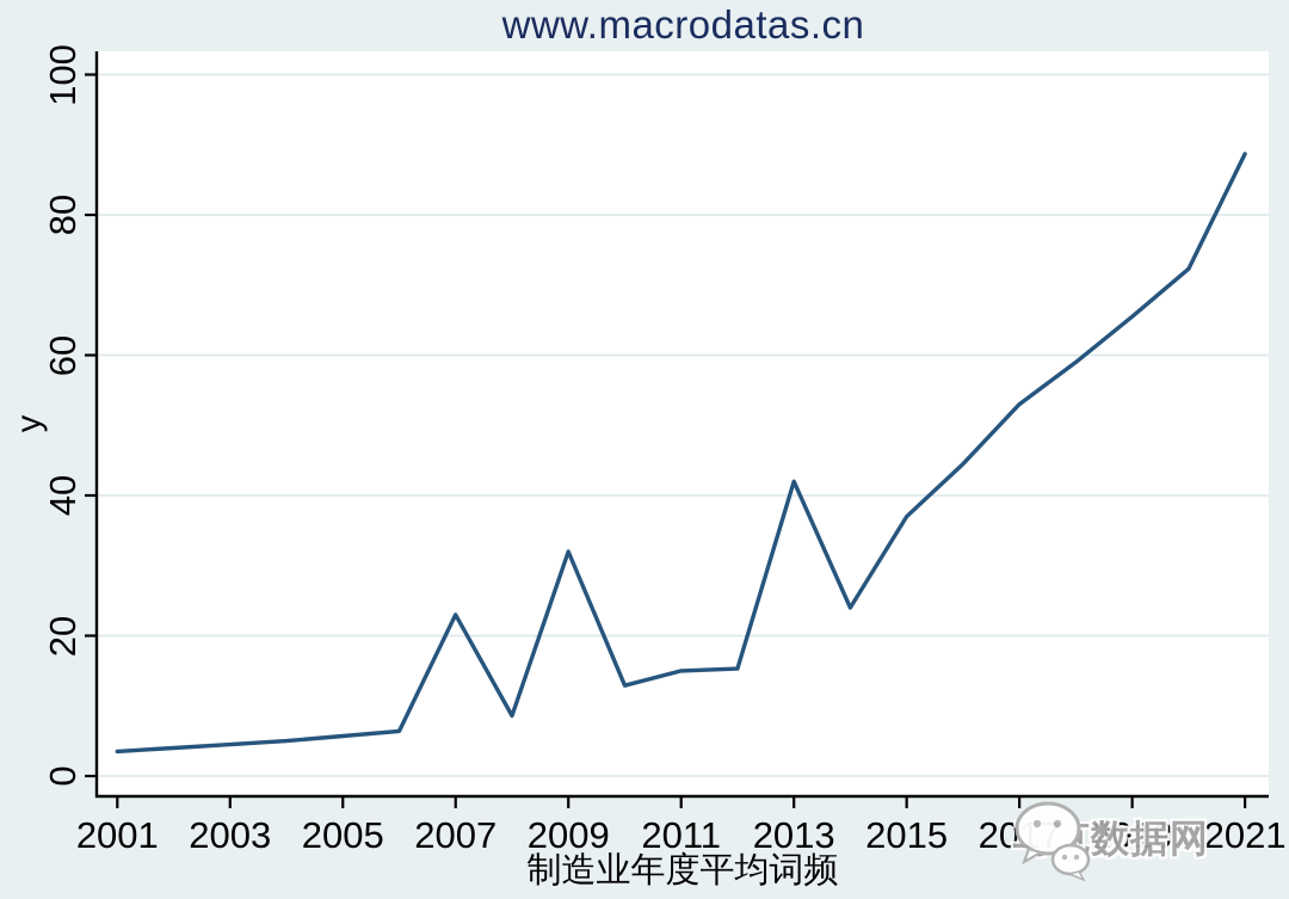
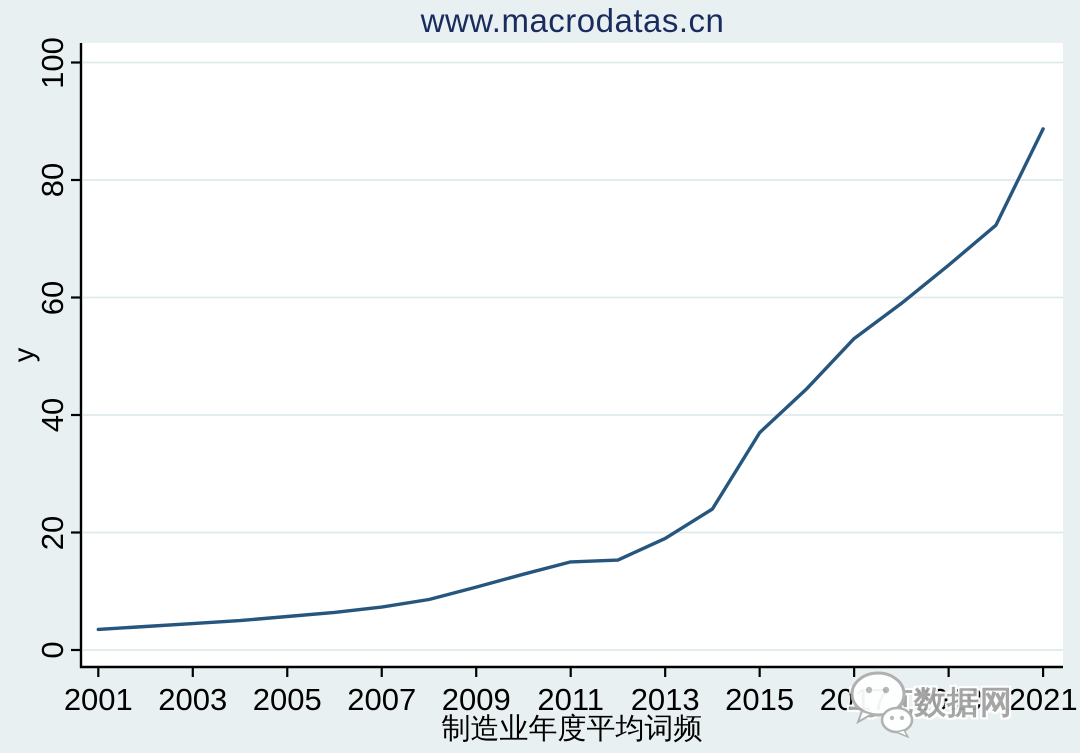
2007: 23 -> 7
2009: 32 -> 11
2013: 42 -> 19
